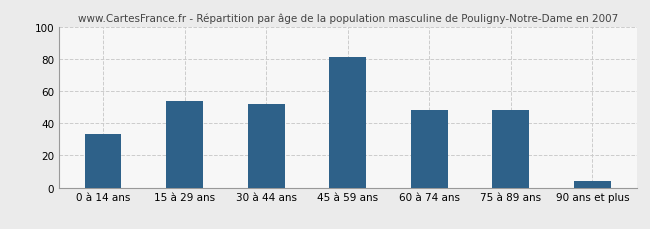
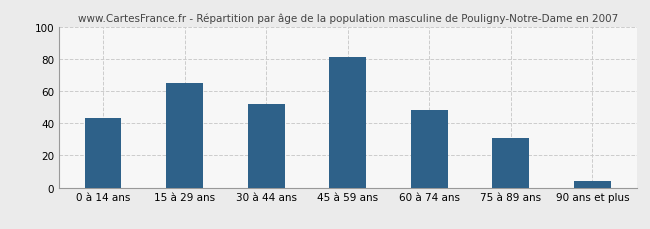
0 à 14 ans: 33 -> 43
15 à 29 ans: 54 -> 65
75 à 89 ans: 48 -> 31
